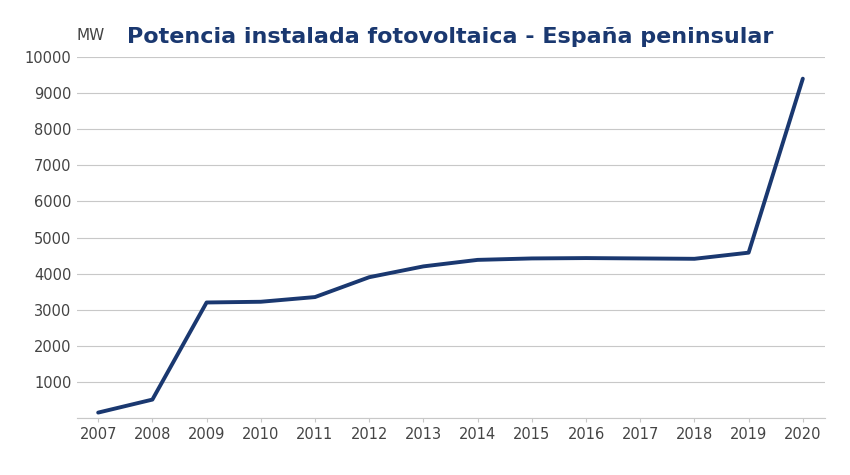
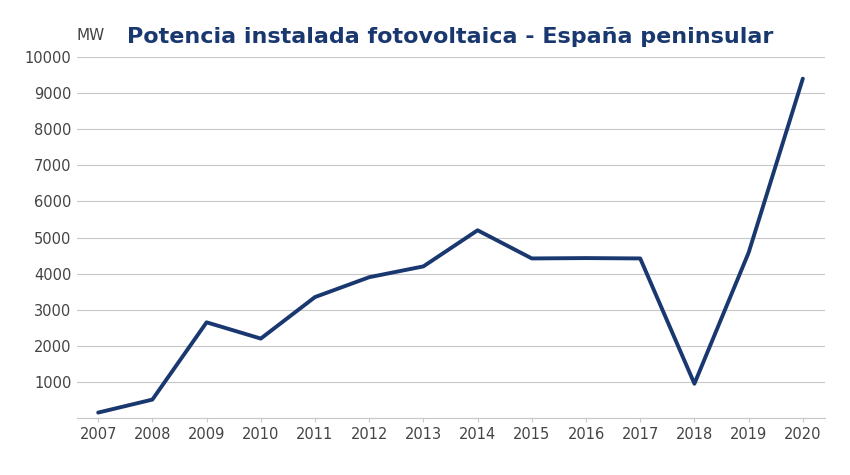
2009: 3200 -> 2650
2010: 3220 -> 2200
2014: 4380 -> 5200
2018: 4410 -> 950
